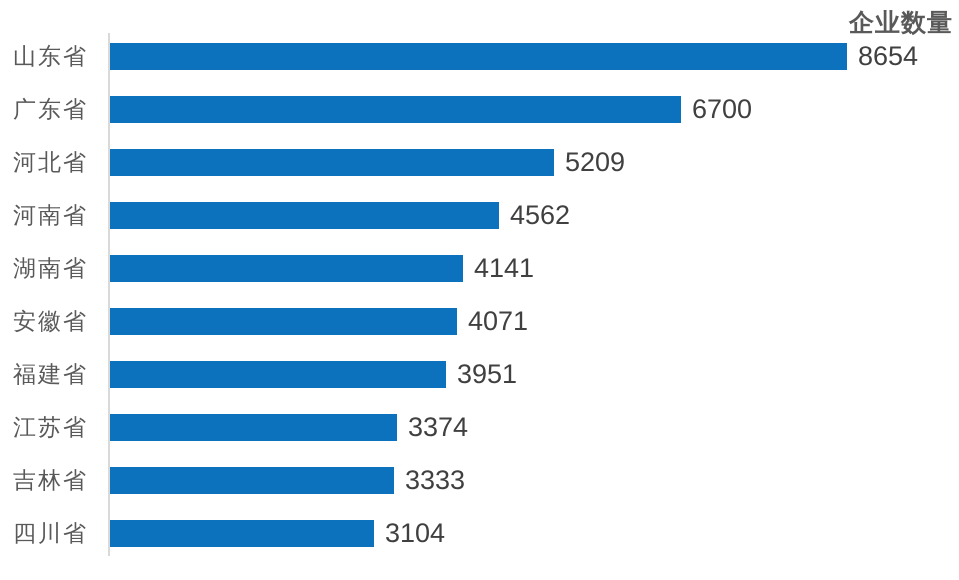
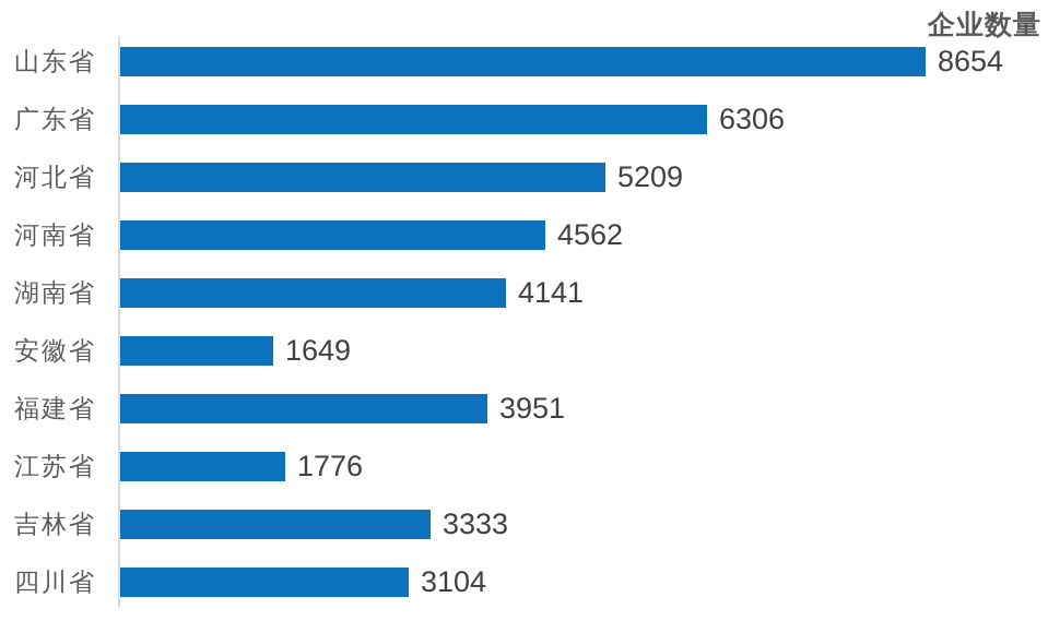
广东省: 6700 -> 6306
安徽省: 4071 -> 1649
江苏省: 3374 -> 1776
